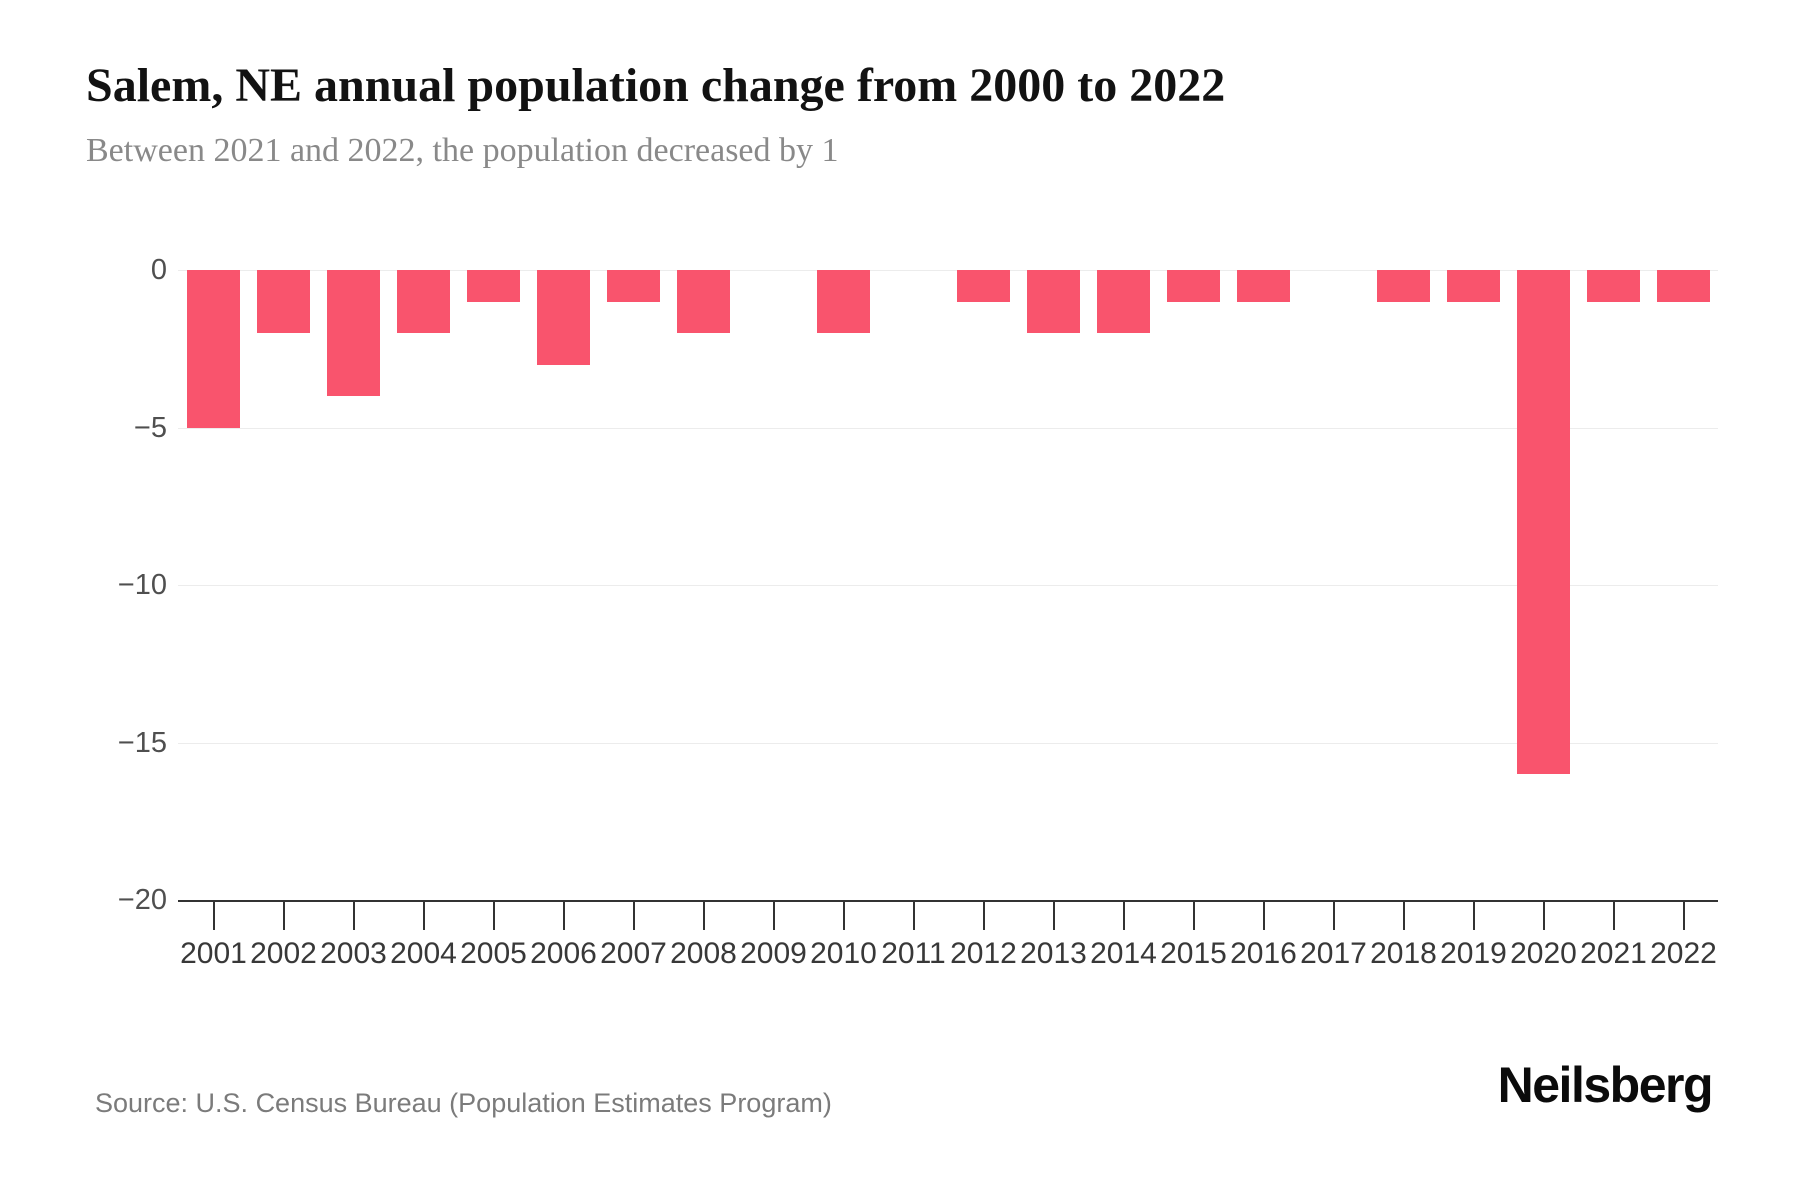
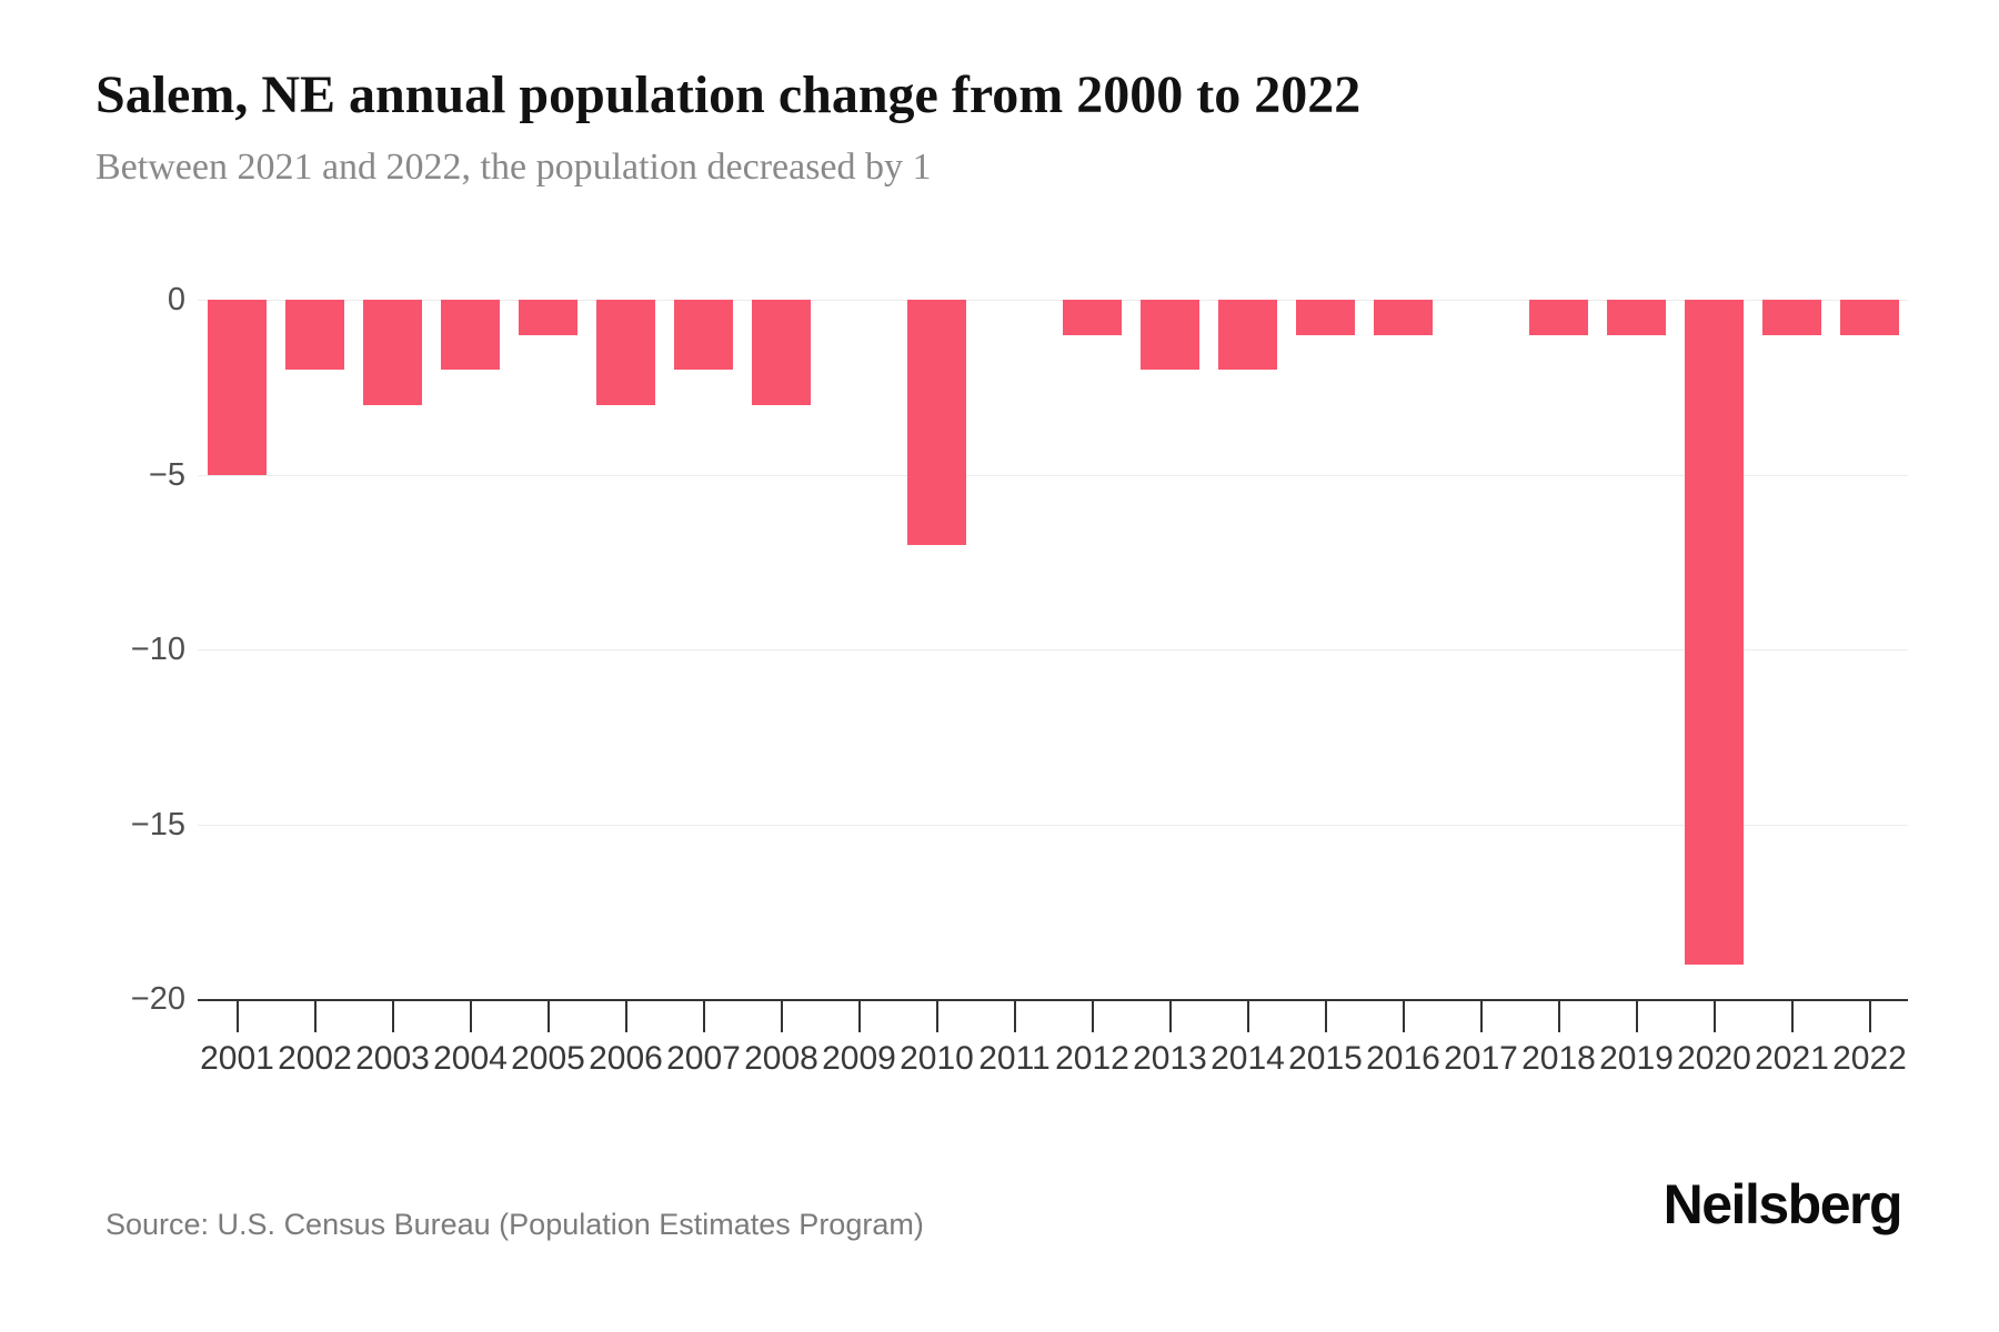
2003: -4 -> -3
2007: -1 -> -2
2008: -2 -> -3
2010: -2 -> -7
2020: -16 -> -19
